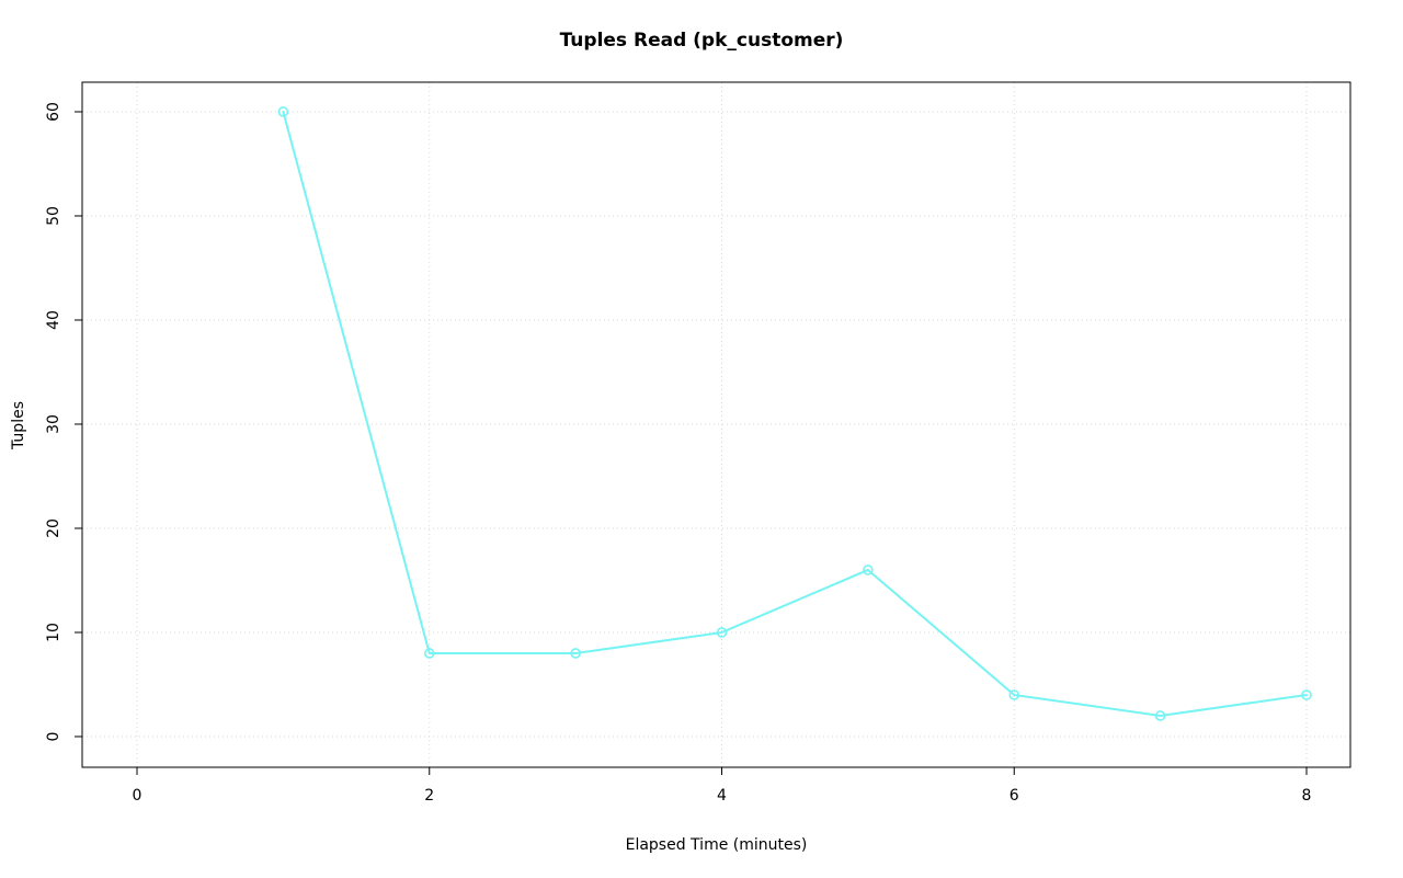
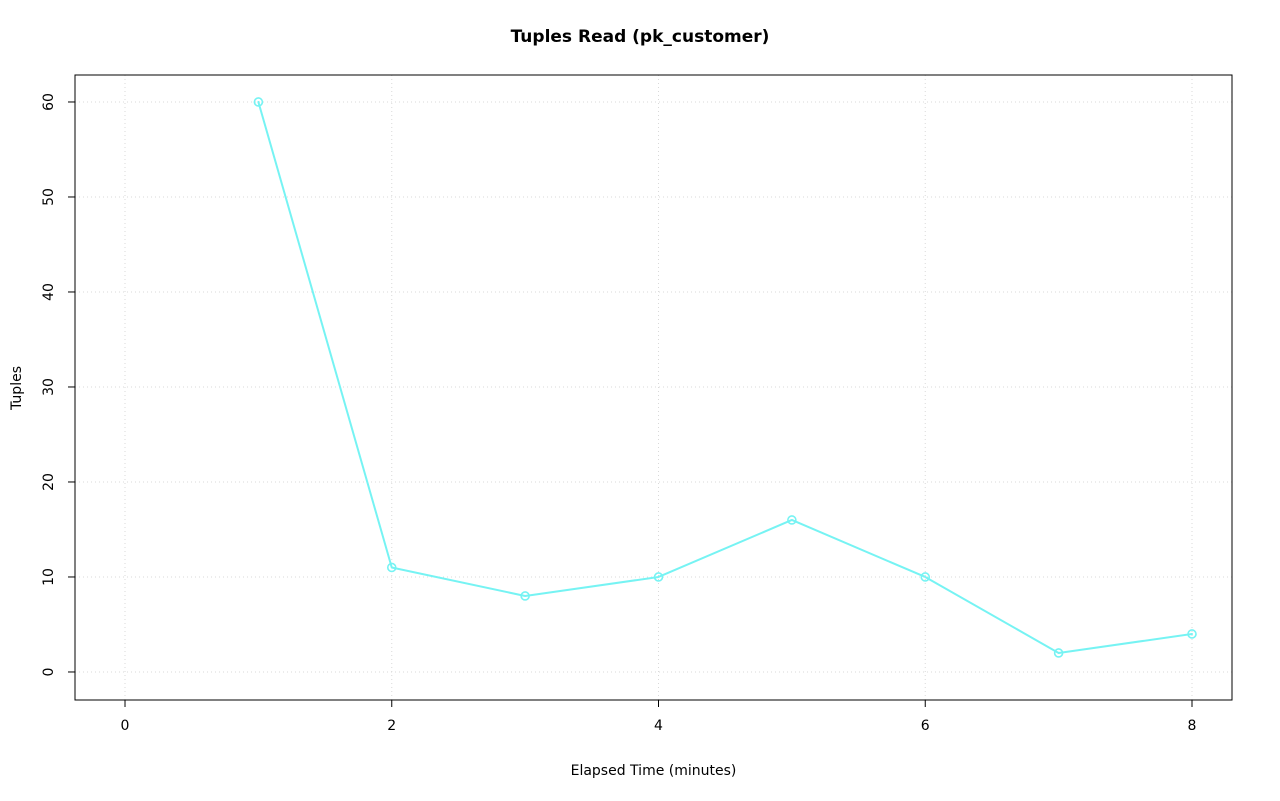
2: 8 -> 11
6: 4 -> 10
